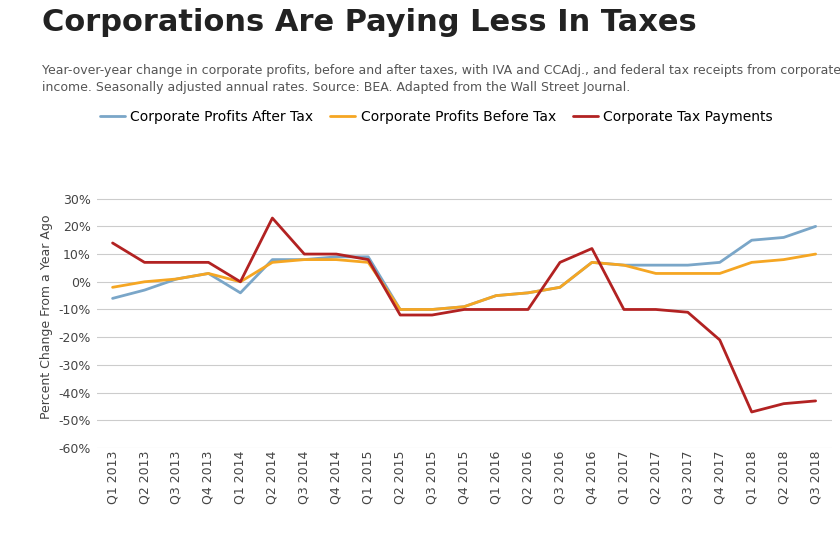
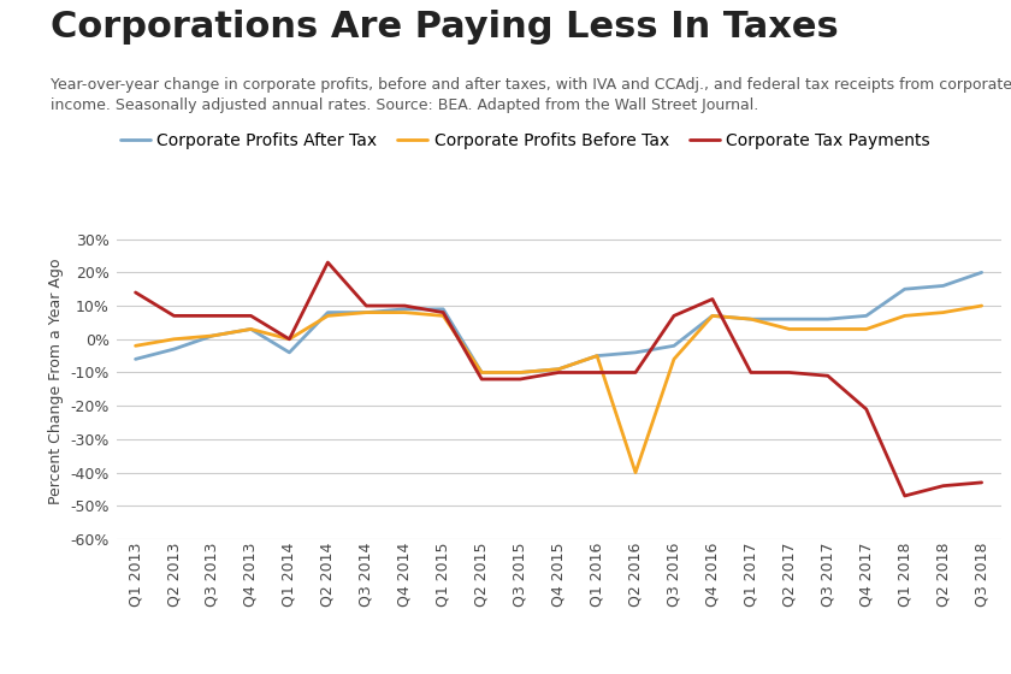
Corporate Profits Before Tax/Q2 2016: -4% -> -40%
Corporate Profits Before Tax/Q3 2016: -2% -> -6%
